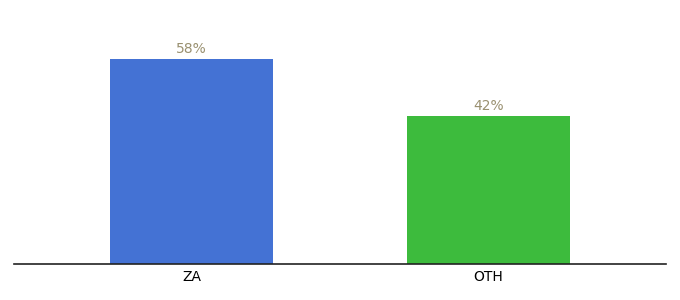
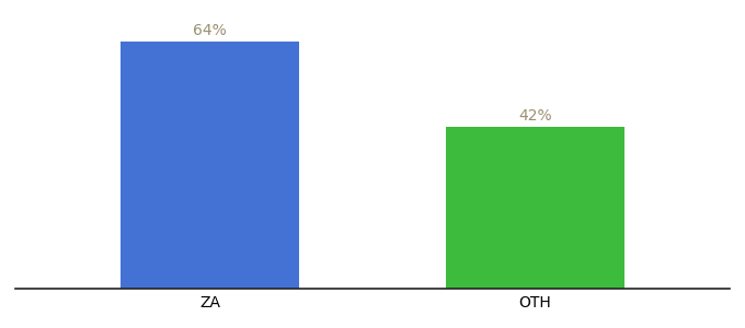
ZA: 58% -> 64%
